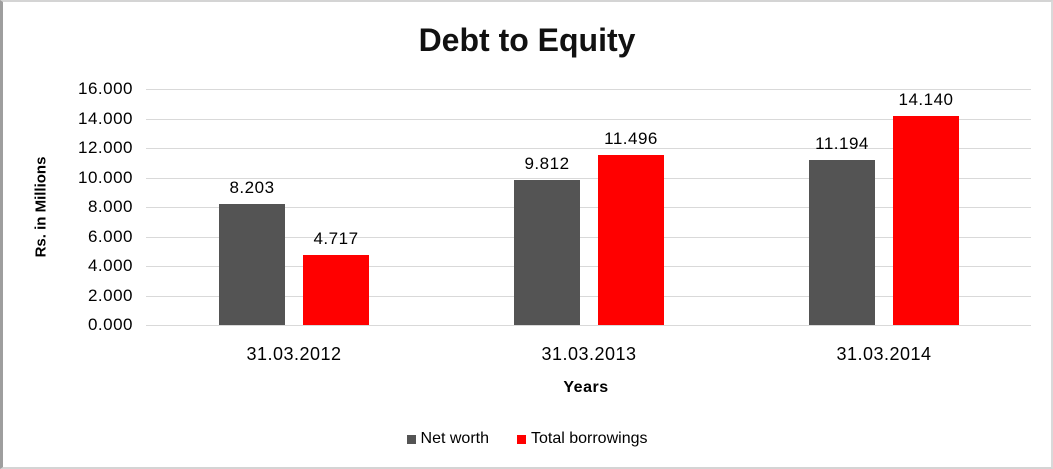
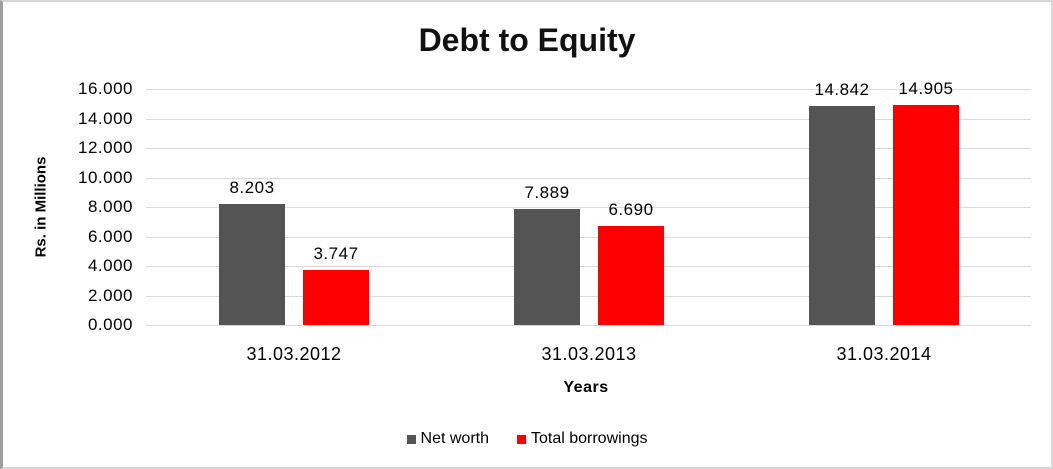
Total borrowings/31.03.2012: 4.717 -> 3.747
Net worth/31.03.2013: 9.812 -> 7.889
Total borrowings/31.03.2013: 11.496 -> 6.690
Net worth/31.03.2014: 11.194 -> 14.842
Total borrowings/31.03.2014: 14.140 -> 14.905
